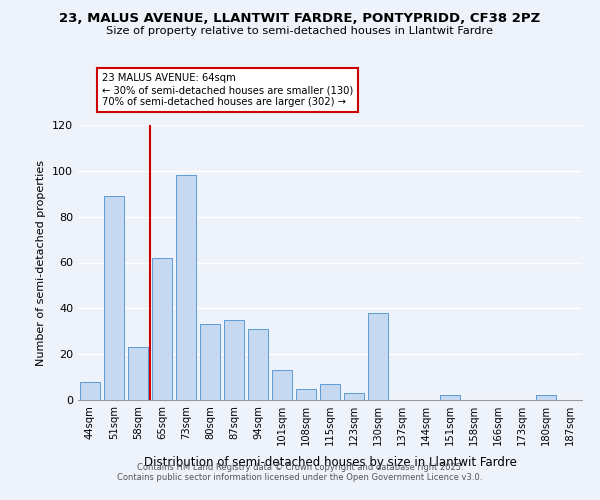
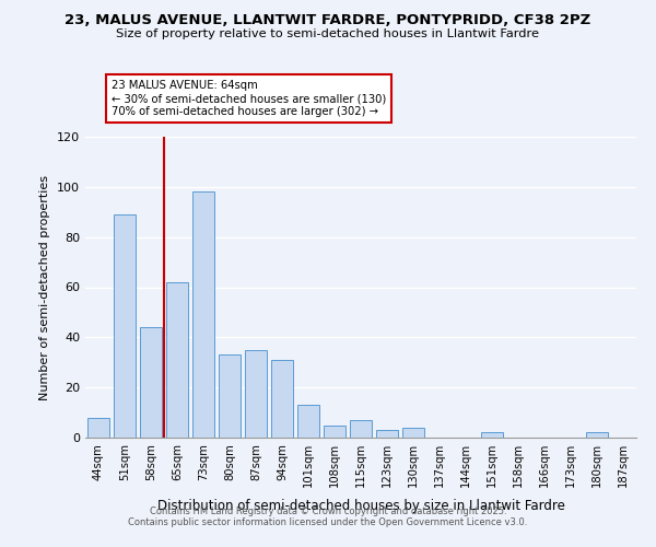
58sqm: 23 -> 44
130sqm: 38 -> 4
